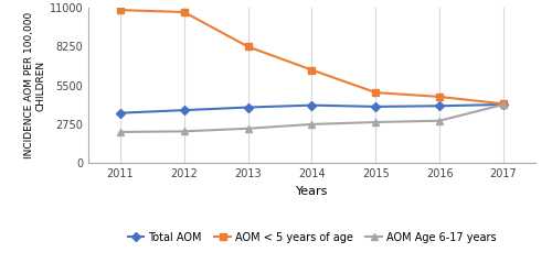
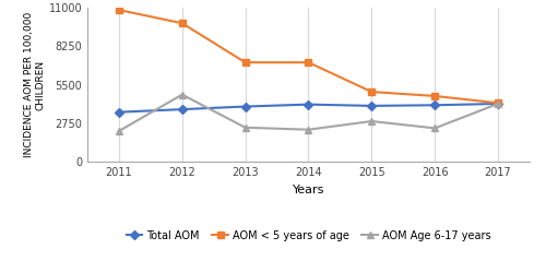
AOM < 5 years of age/2012: 10700 -> 9900
AOM Age 6-17 years/2012: 2200 -> 4800
AOM < 5 years of age/2013: 8200 -> 7100
AOM < 5 years of age/2014: 6600 -> 7100
AOM Age 6-17 years/2014: 2800 -> 2300
AOM Age 6-17 years/2016: 3000 -> 2400
